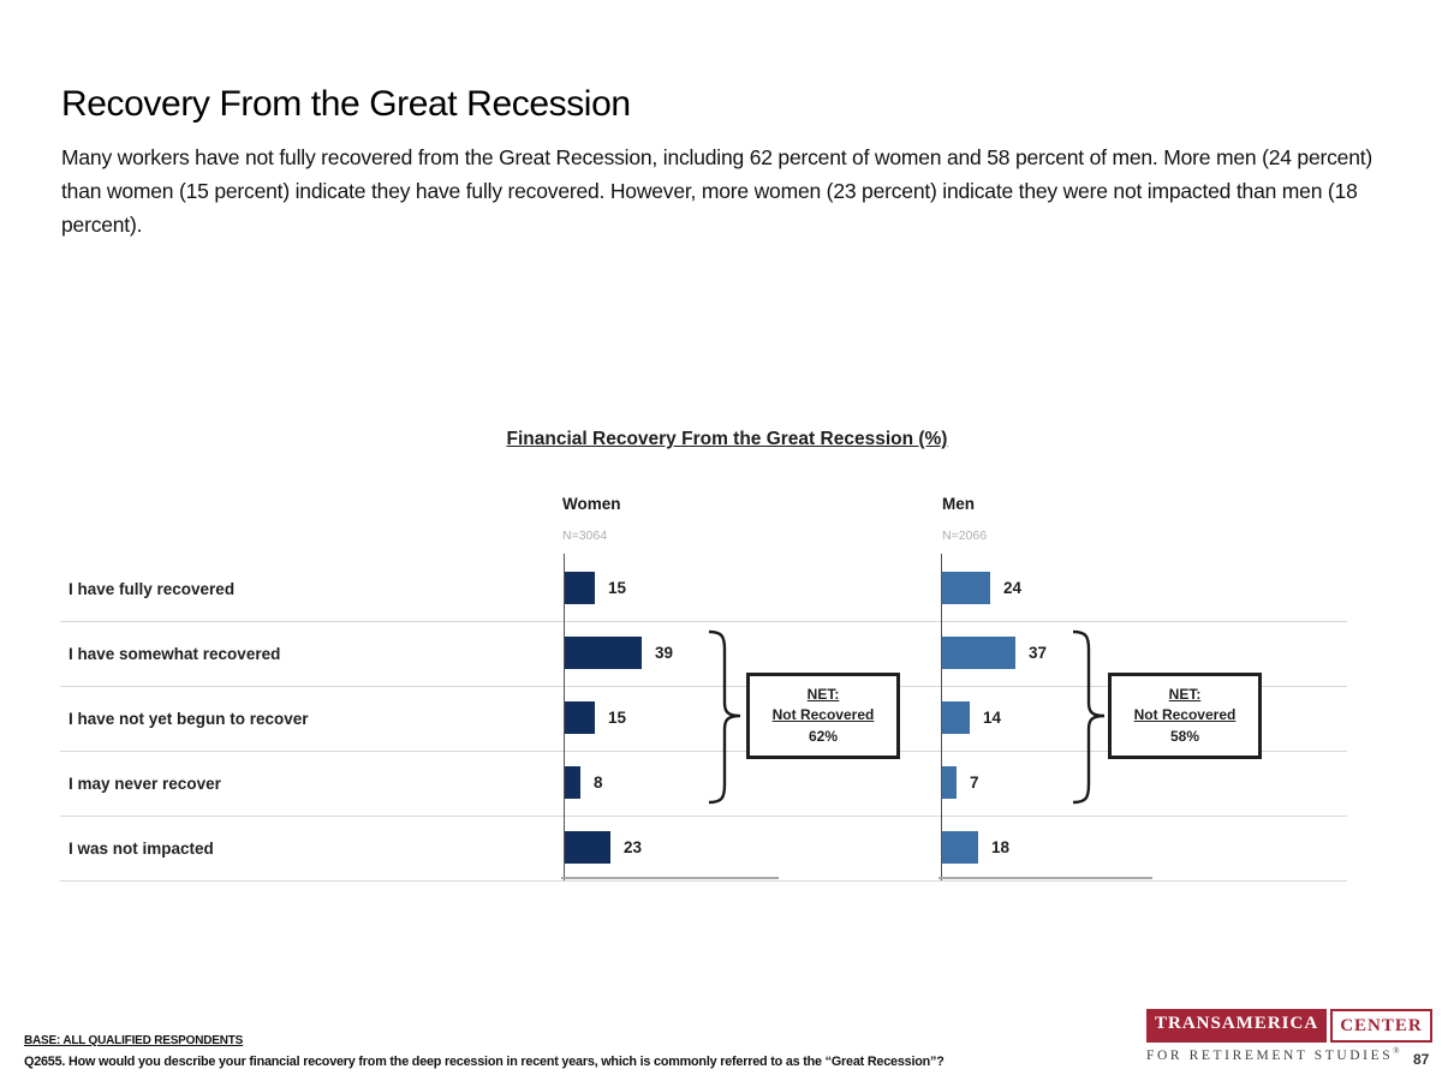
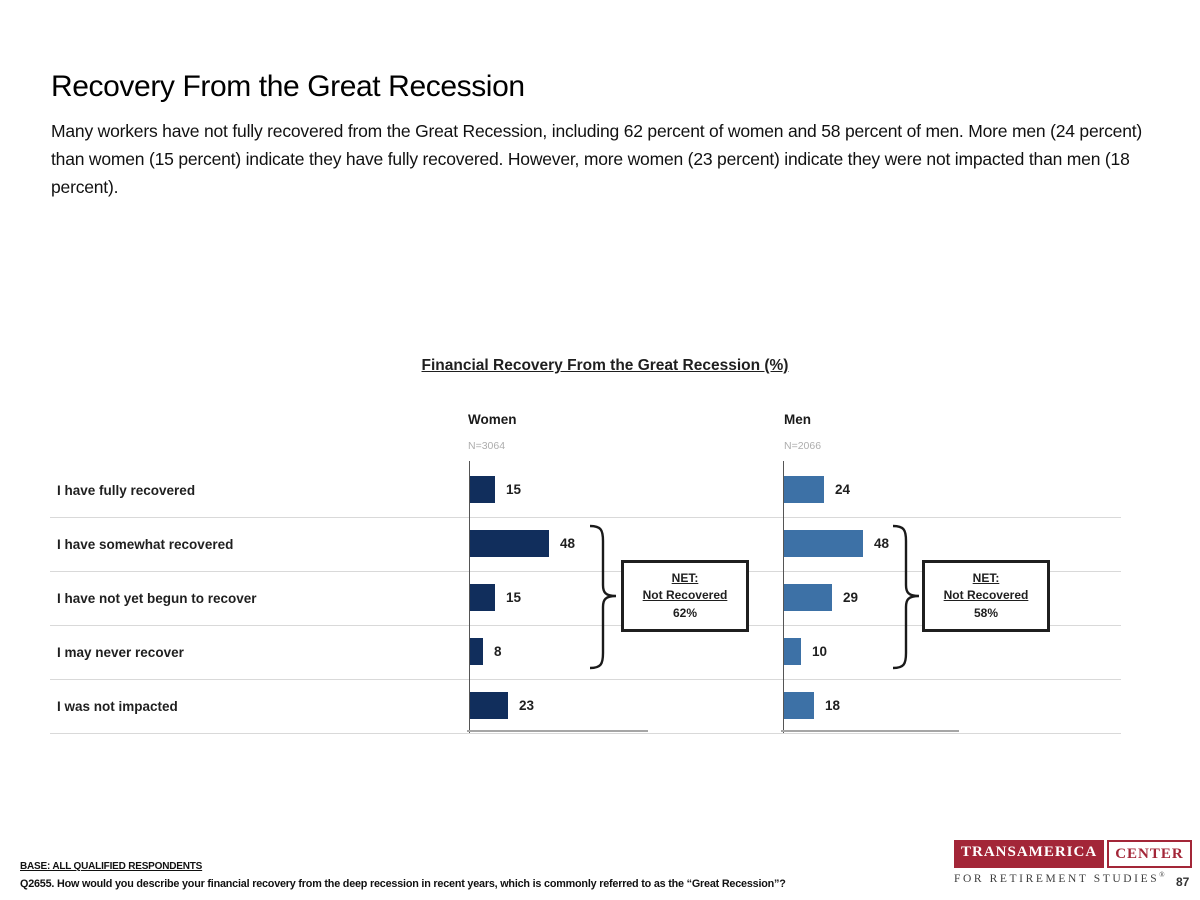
Women/I have somewhat recovered: 39 -> 48
Men/I have somewhat recovered: 37 -> 48
Men/I have not yet begun to recover: 14 -> 29
Men/I may never recover: 7 -> 10
